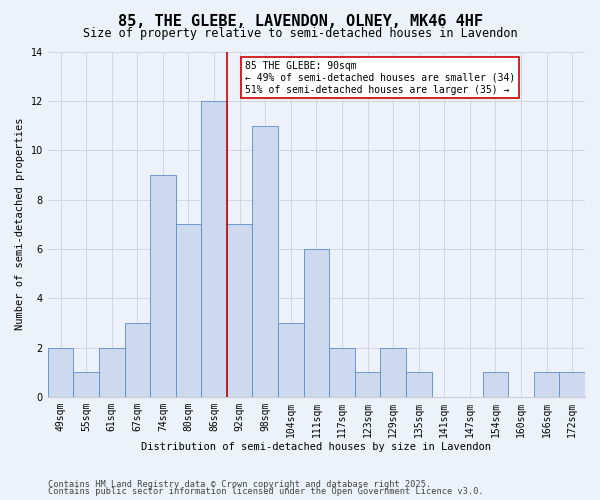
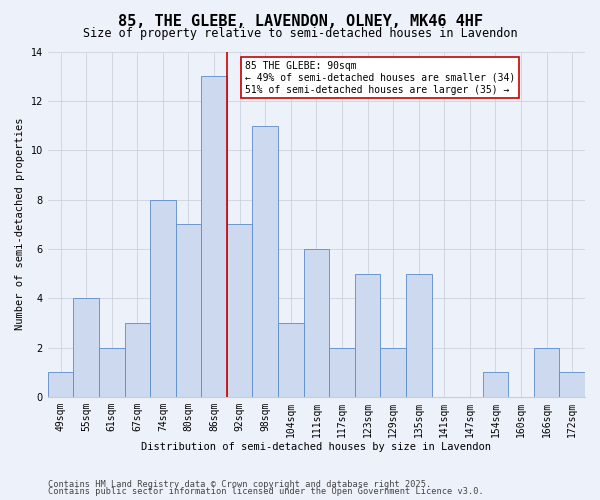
49sqm: 2 -> 1
55sqm: 1 -> 4
74sqm: 9 -> 8
86sqm: 12 -> 13
123sqm: 1 -> 5
135sqm: 1 -> 5
166sqm: 1 -> 2
